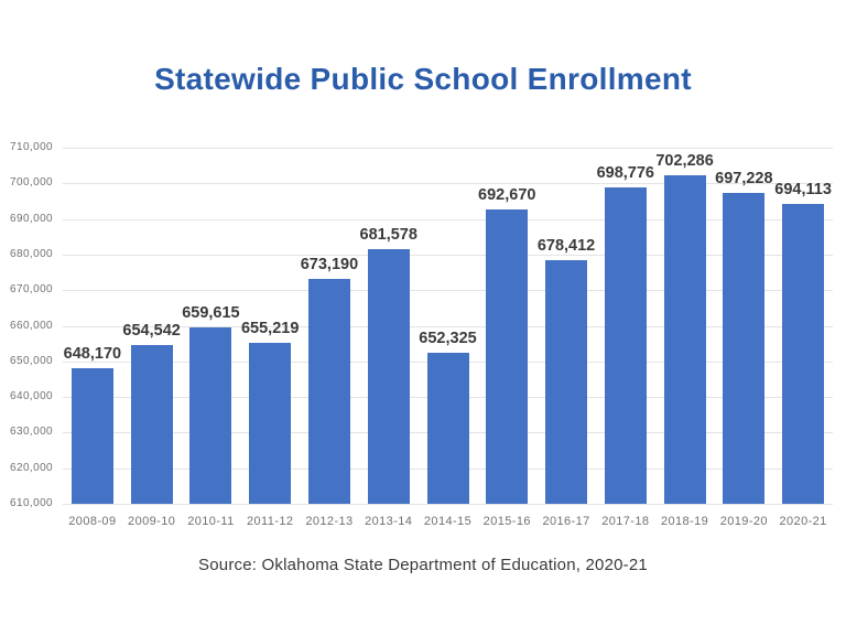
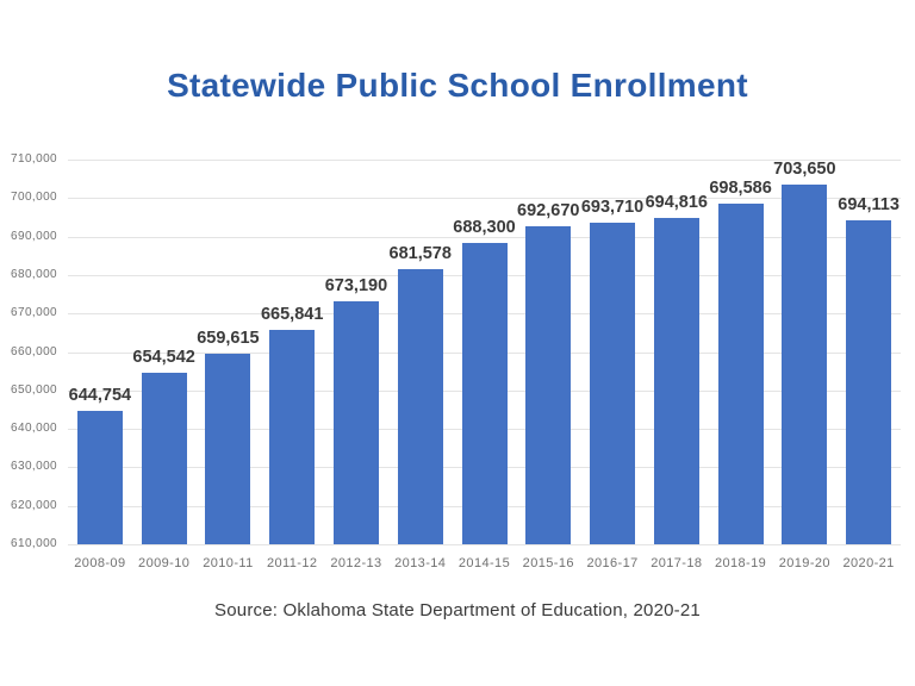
2008-09: 648,170 -> 644,754
2011-12: 655,219 -> 665,841
2014-15: 652,325 -> 688,300
2016-17: 678,412 -> 693,710
2017-18: 698,776 -> 694,816
2018-19: 702,286 -> 698,586
2019-20: 697,228 -> 703,650
